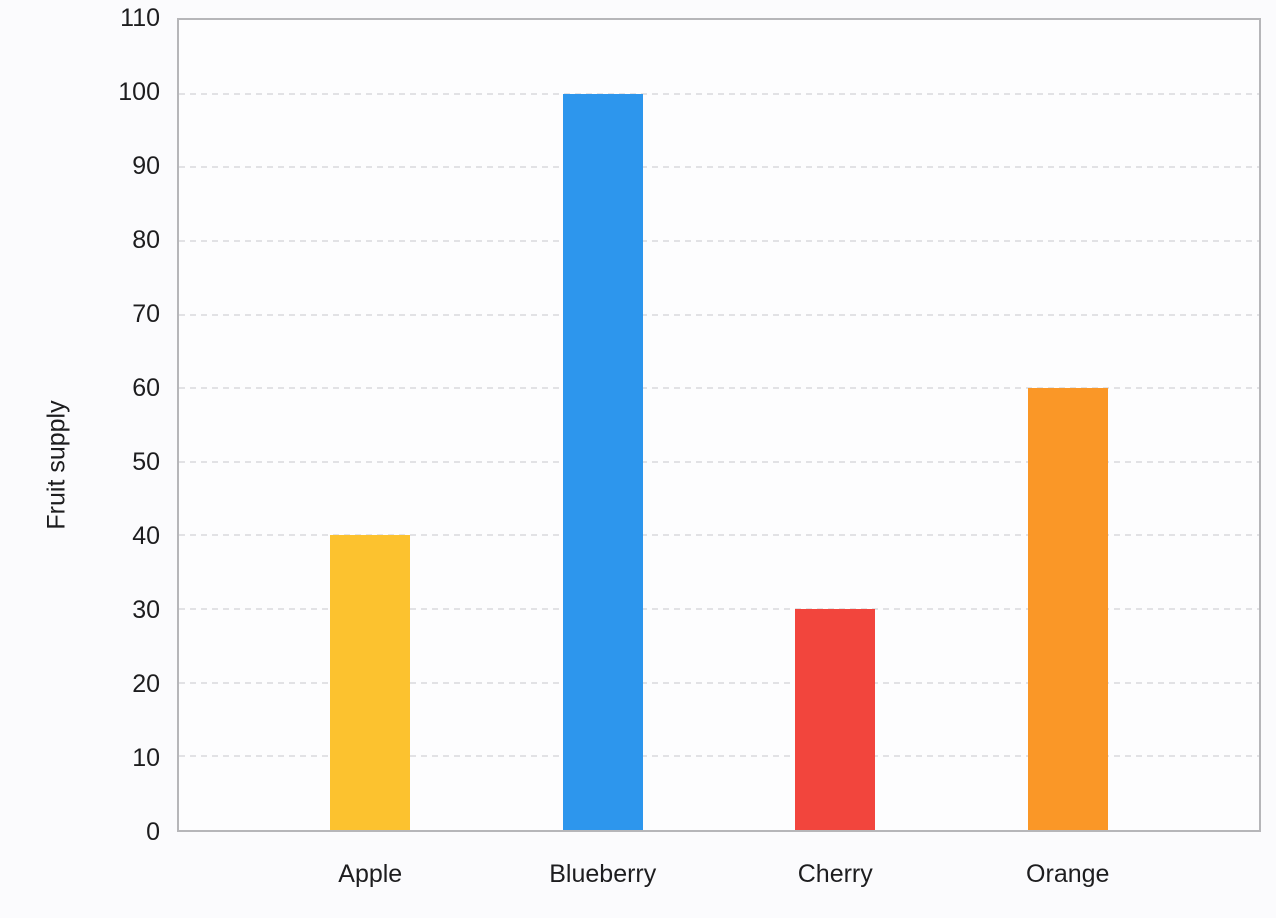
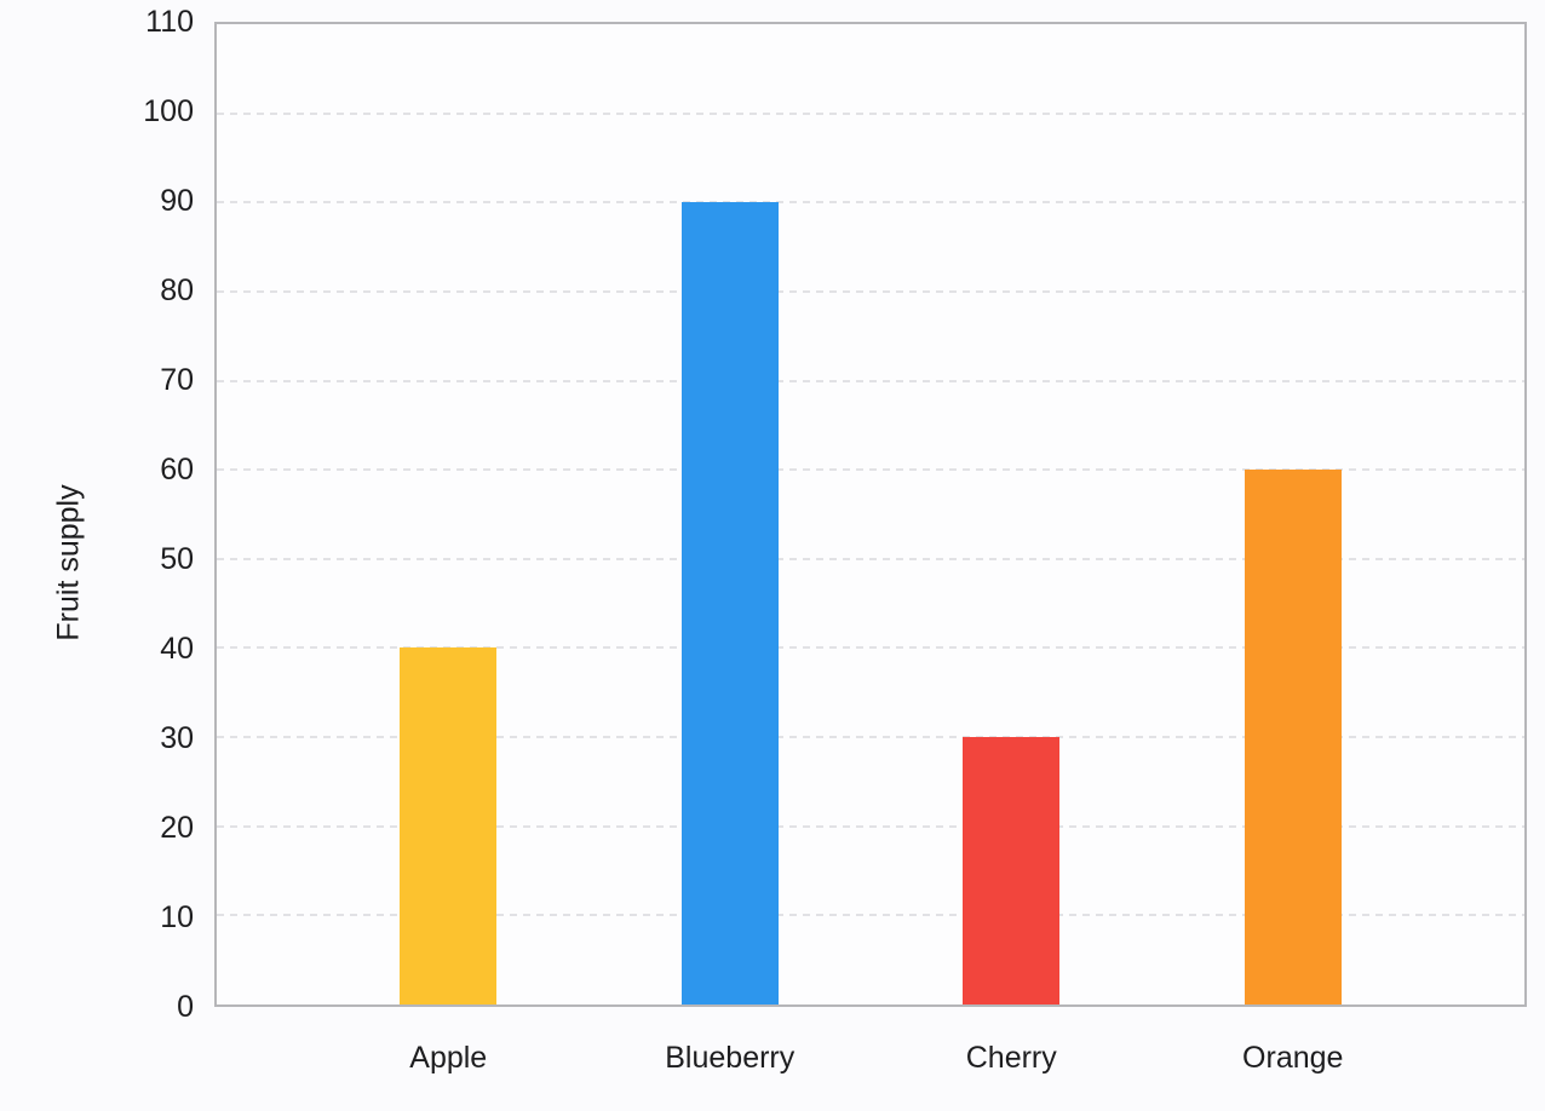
Blueberry: 100 -> 90
